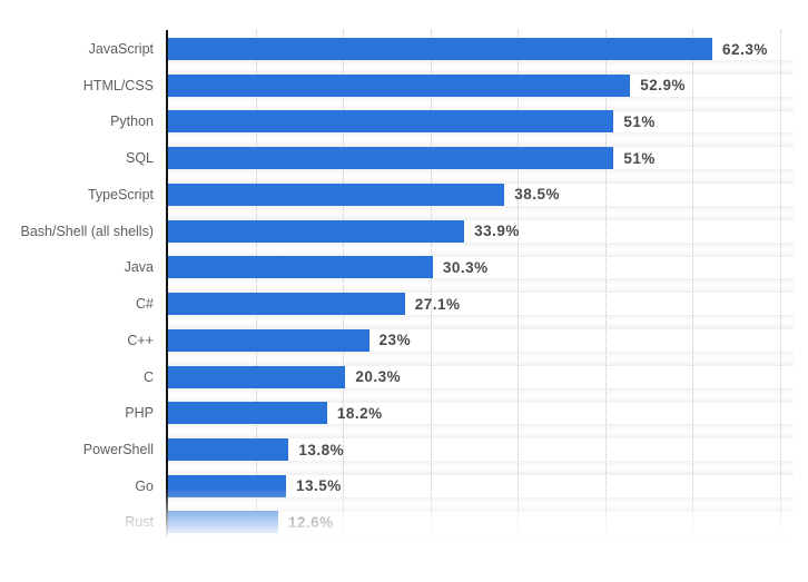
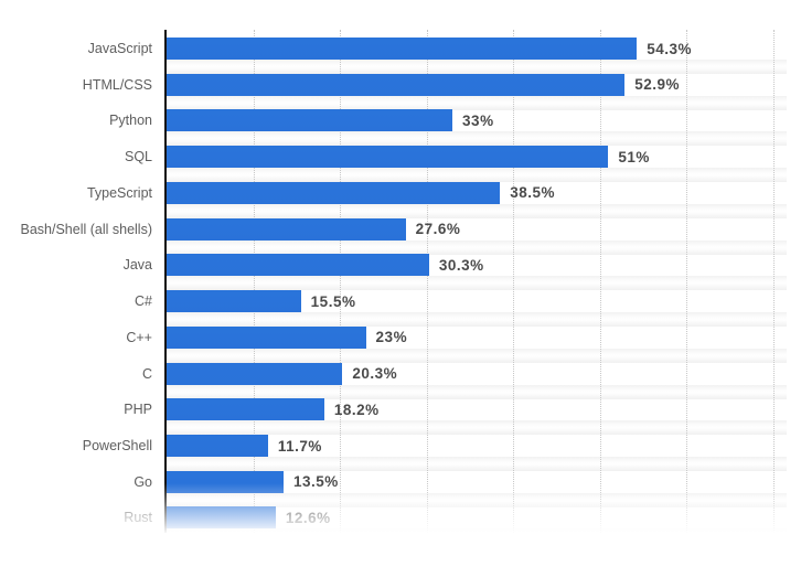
JavaScript: 62.3% -> 54.3%
Python: 51% -> 33%
Bash/Shell (all shells): 33.9% -> 27.6%
C#: 27.1% -> 15.5%
PowerShell: 13.8% -> 11.7%
